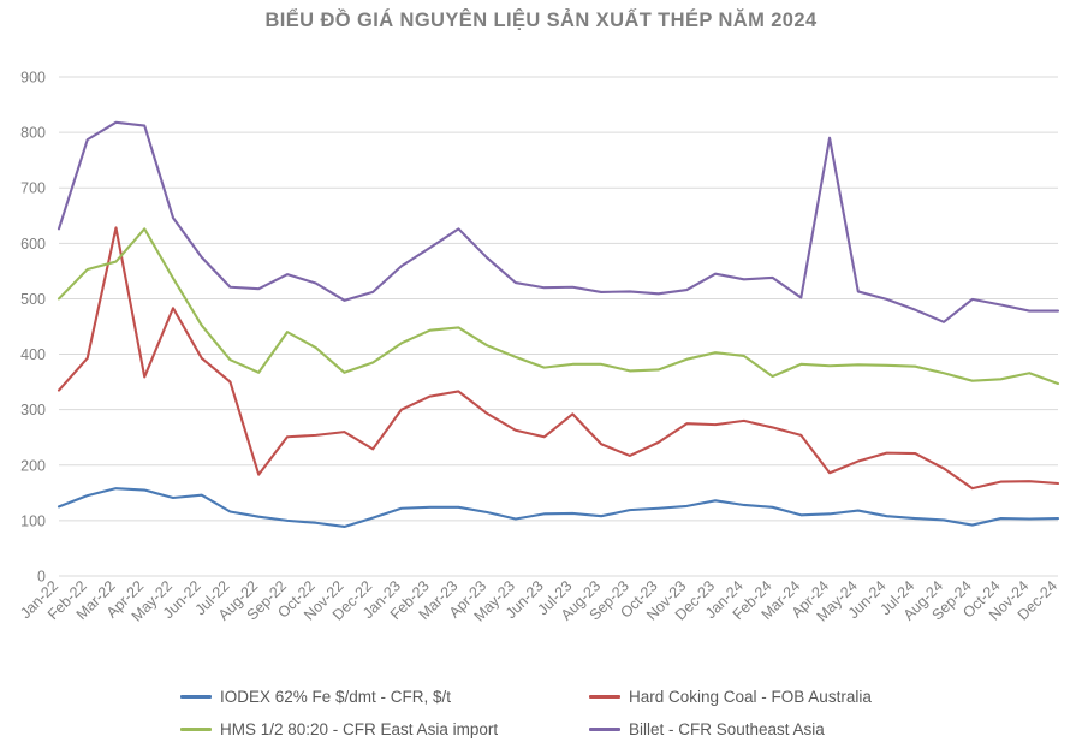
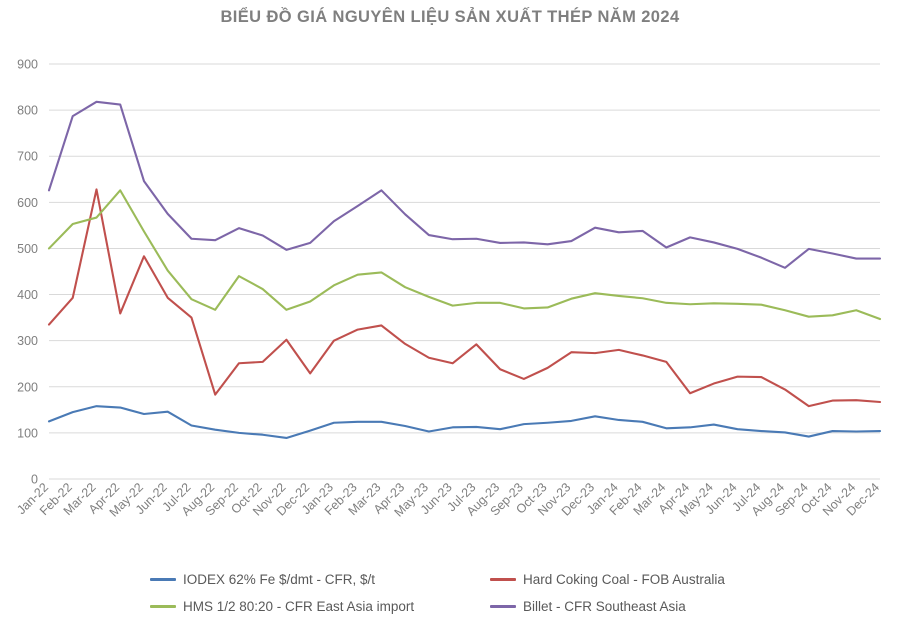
Hard Coking Coal - FOB Australia/Nov-22: 260 -> 300
HMS 1/2 80:20 - CFR East Asia import/Feb-24: 360 -> 390
Billet - CFR Southeast Asia/Apr-24: 790 -> 520
